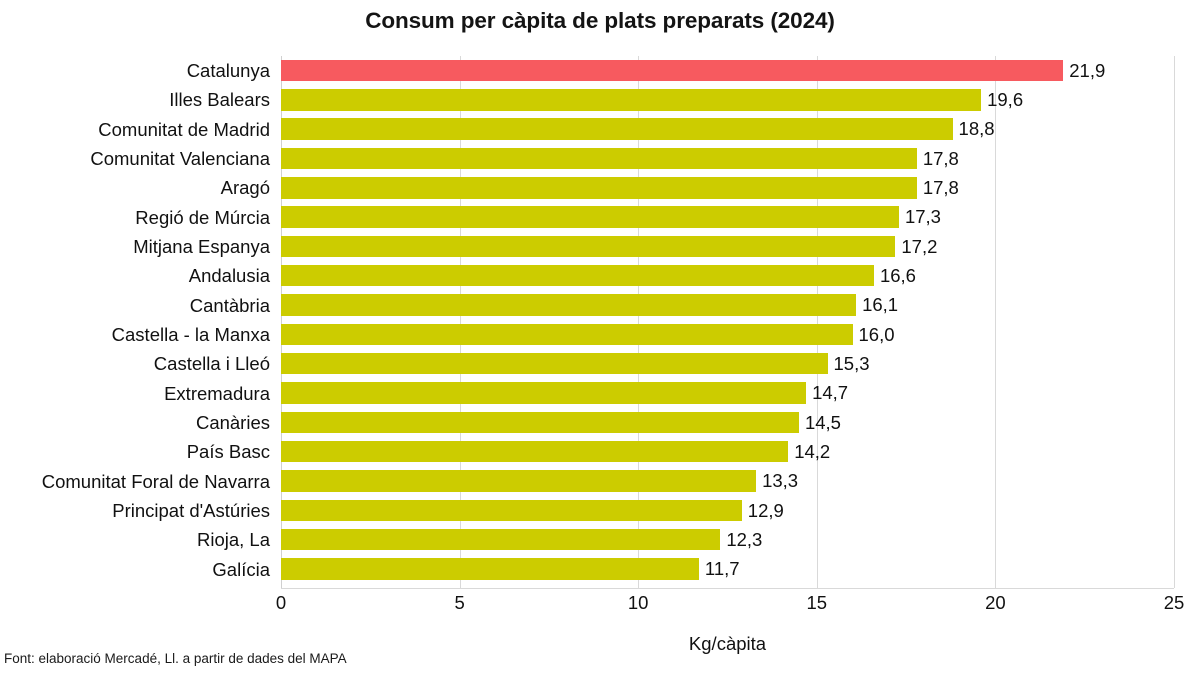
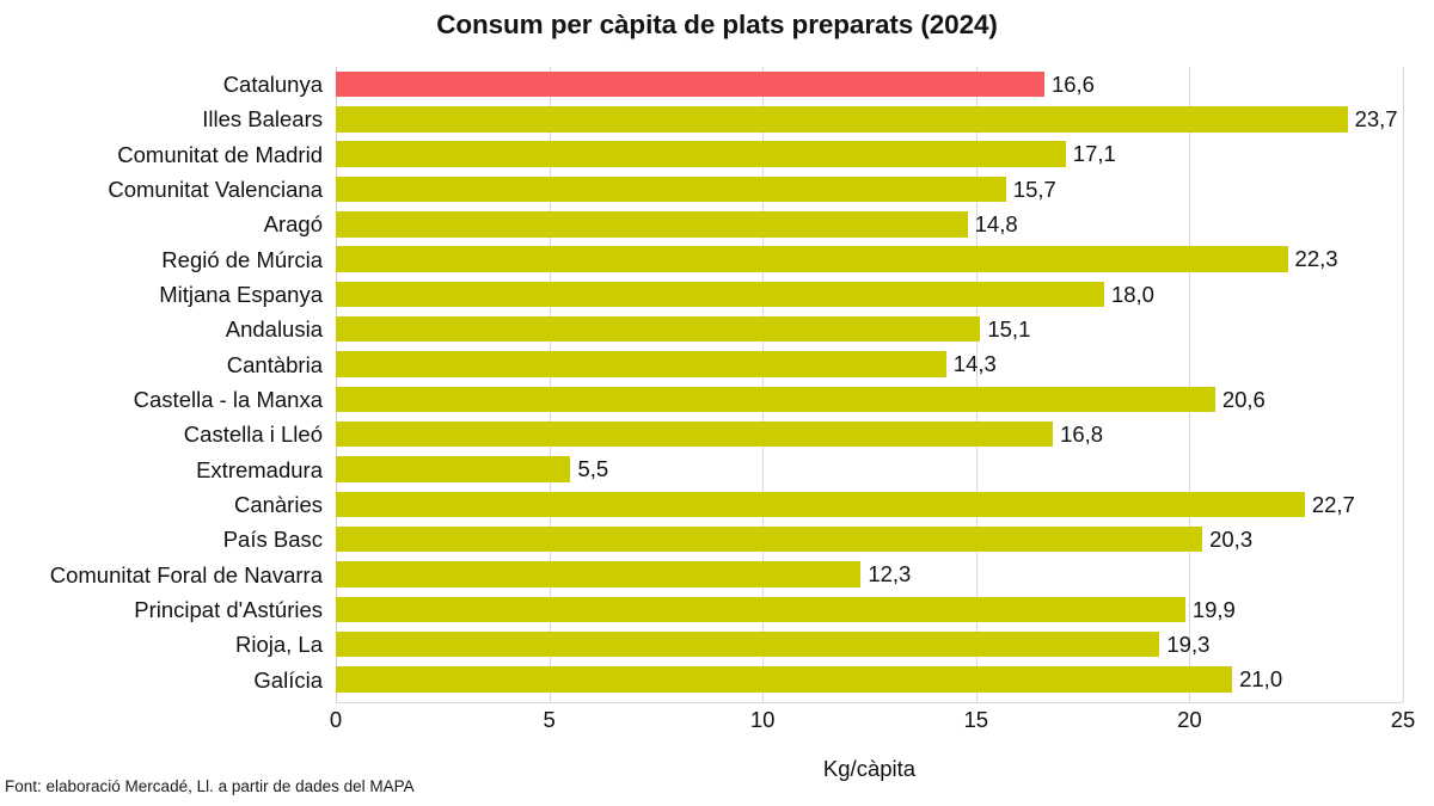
Catalunya: 21,9 -> 16,6
Illes Balears: 19,6 -> 23,7
Comunitat de Madrid: 18,8 -> 17,1
Comunitat Valenciana: 17,8 -> 15,7
Aragó: 17,8 -> 14,8
Regió de Múrcia: 17,3 -> 22,3
Mitjana Espanya: 17,2 -> 18,0
Andalusia: 16,6 -> 15,1
Cantàbria: 16,1 -> 14,3
Castella - la Manxa: 16,0 -> 20,6
Castella i Lleó: 15,3 -> 16,8
Extremadura: 14,7 -> 5,5
Canàries: 14,5 -> 22,7
País Basc: 14,2 -> 20,3
Comunitat Foral de Navarra: 13,3 -> 12,3
Principat d'Astúries: 12,9 -> 19,9
Rioja, La: 12,3 -> 19,3
Galícia: 11,7 -> 21,0
